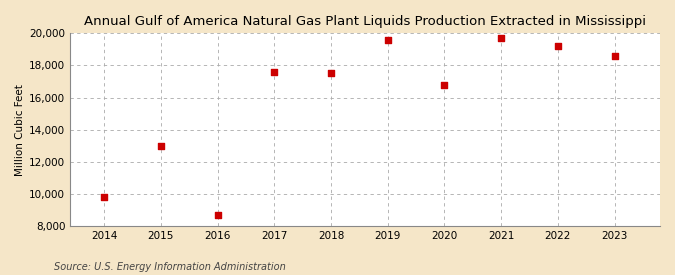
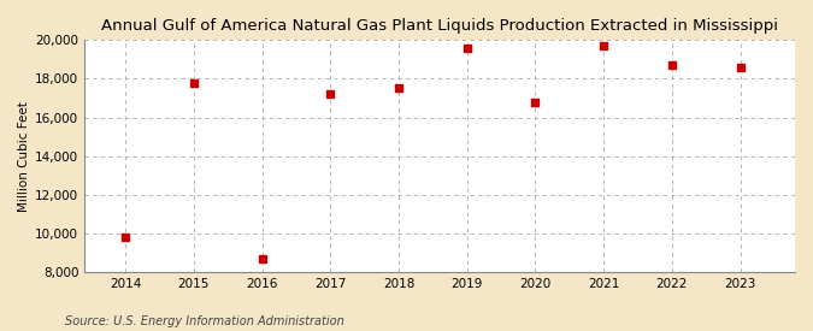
2015: 13,000 -> 17,800
2017: 17,600 -> 17,200
2022: 19,200 -> 18,700
